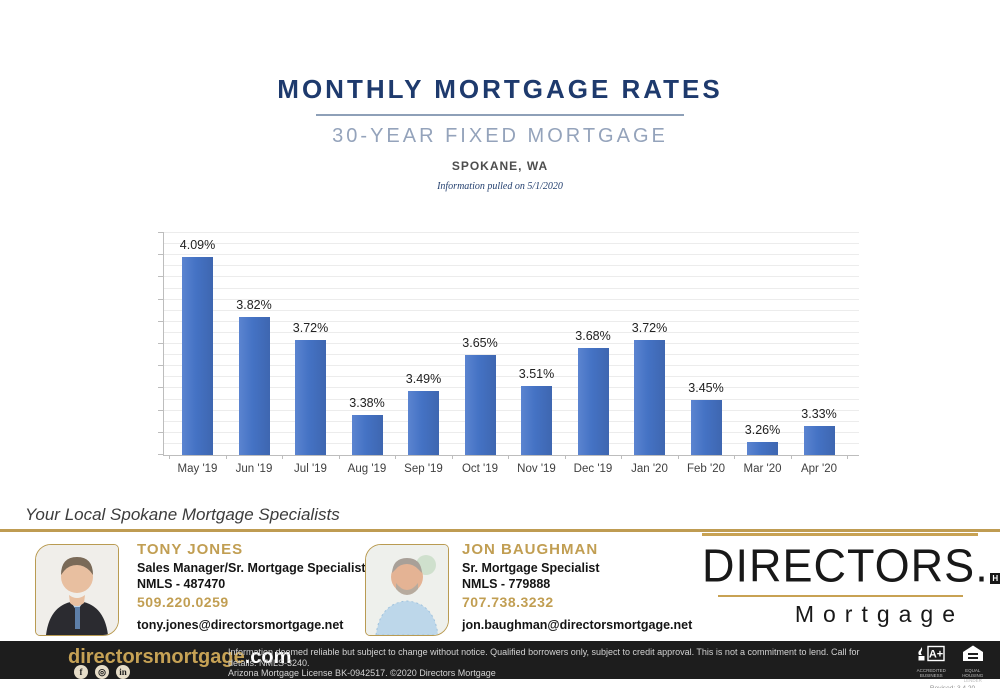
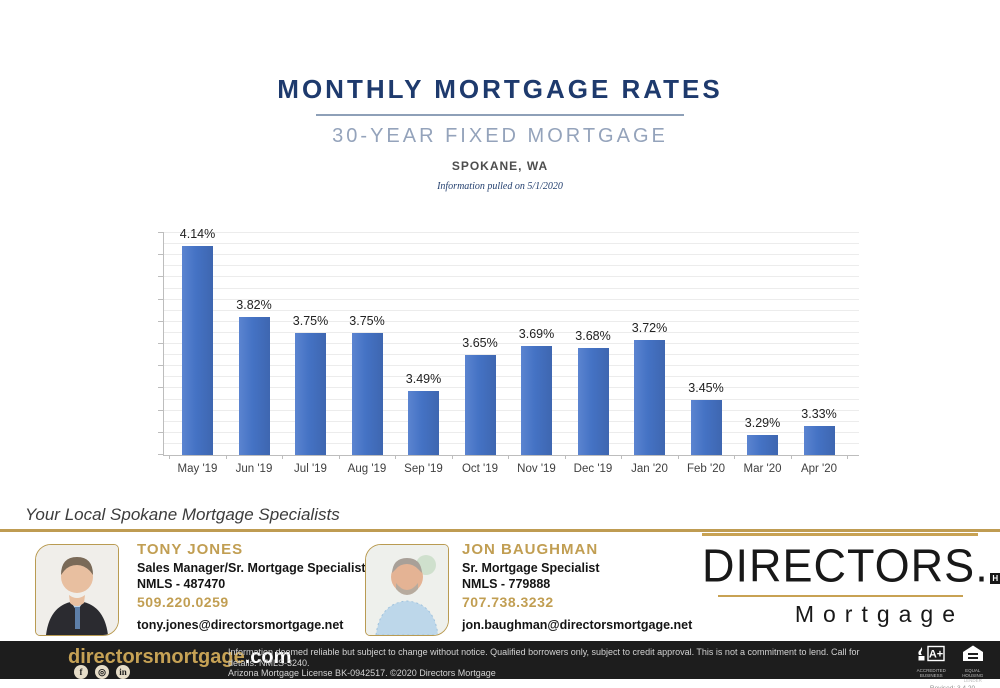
May '19: 4.09% -> 4.14%
Jul '19: 3.72% -> 3.75%
Aug '19: 3.38% -> 3.75%
Nov '19: 3.51% -> 3.69%
Mar '20: 3.26% -> 3.29%
